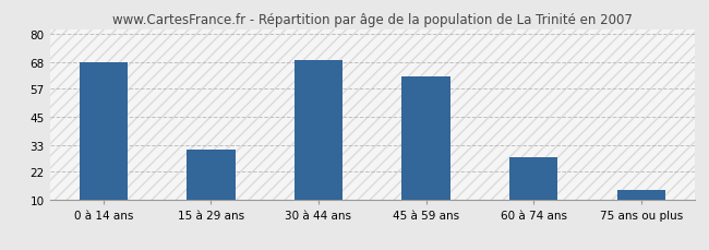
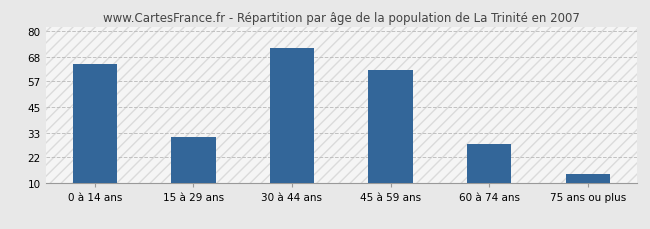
0 à 14 ans: 68 -> 65
30 à 44 ans: 69 -> 72
